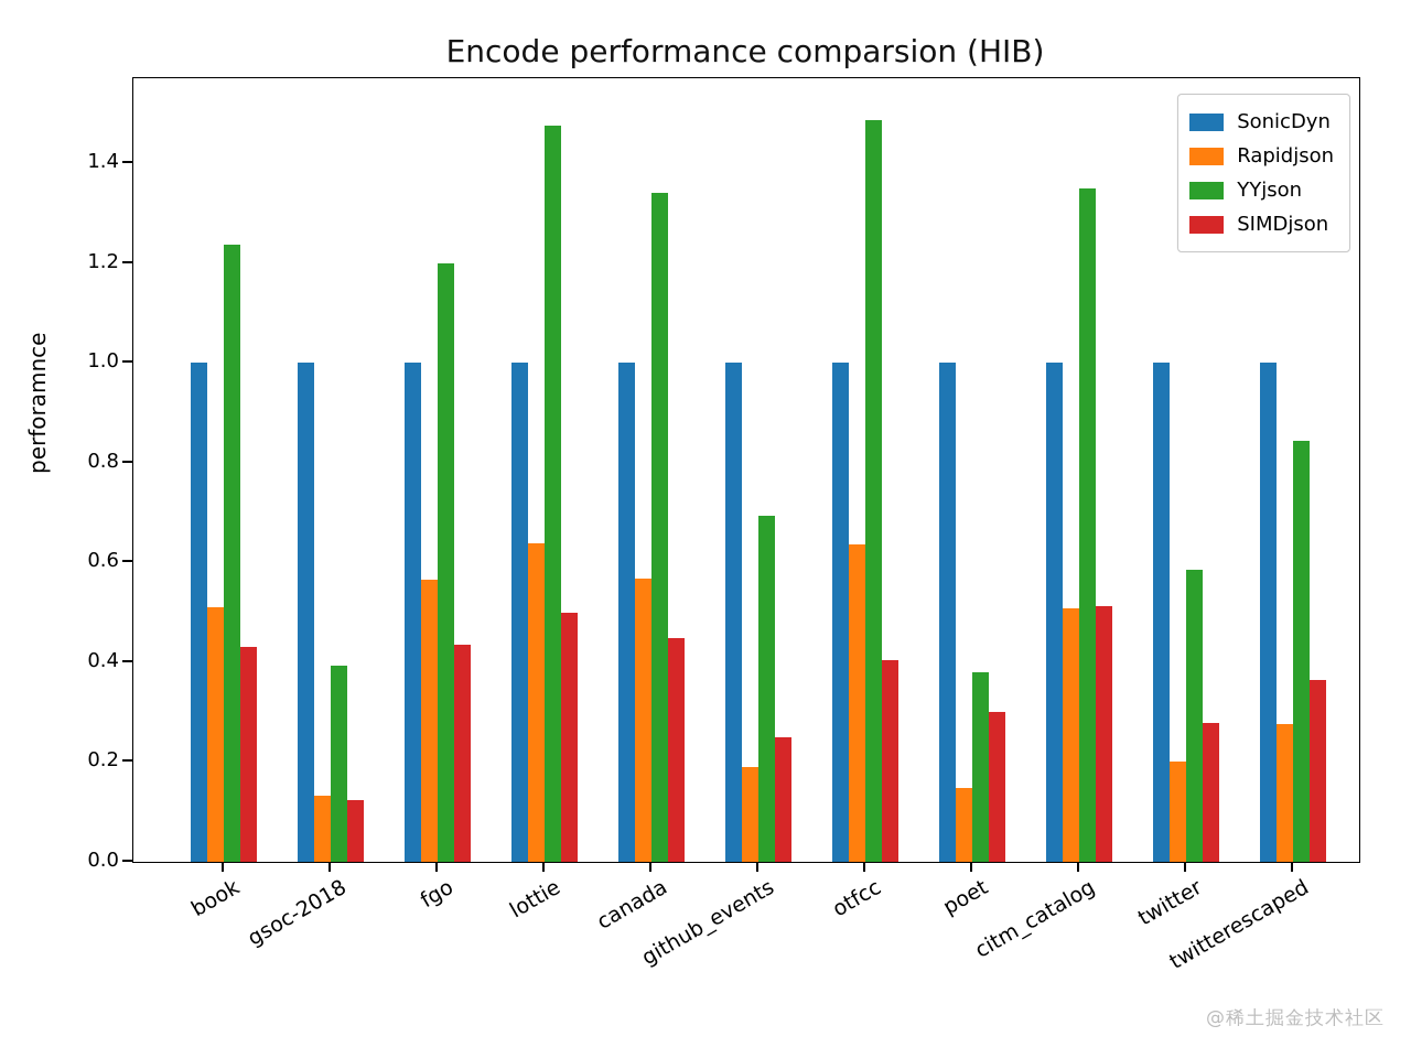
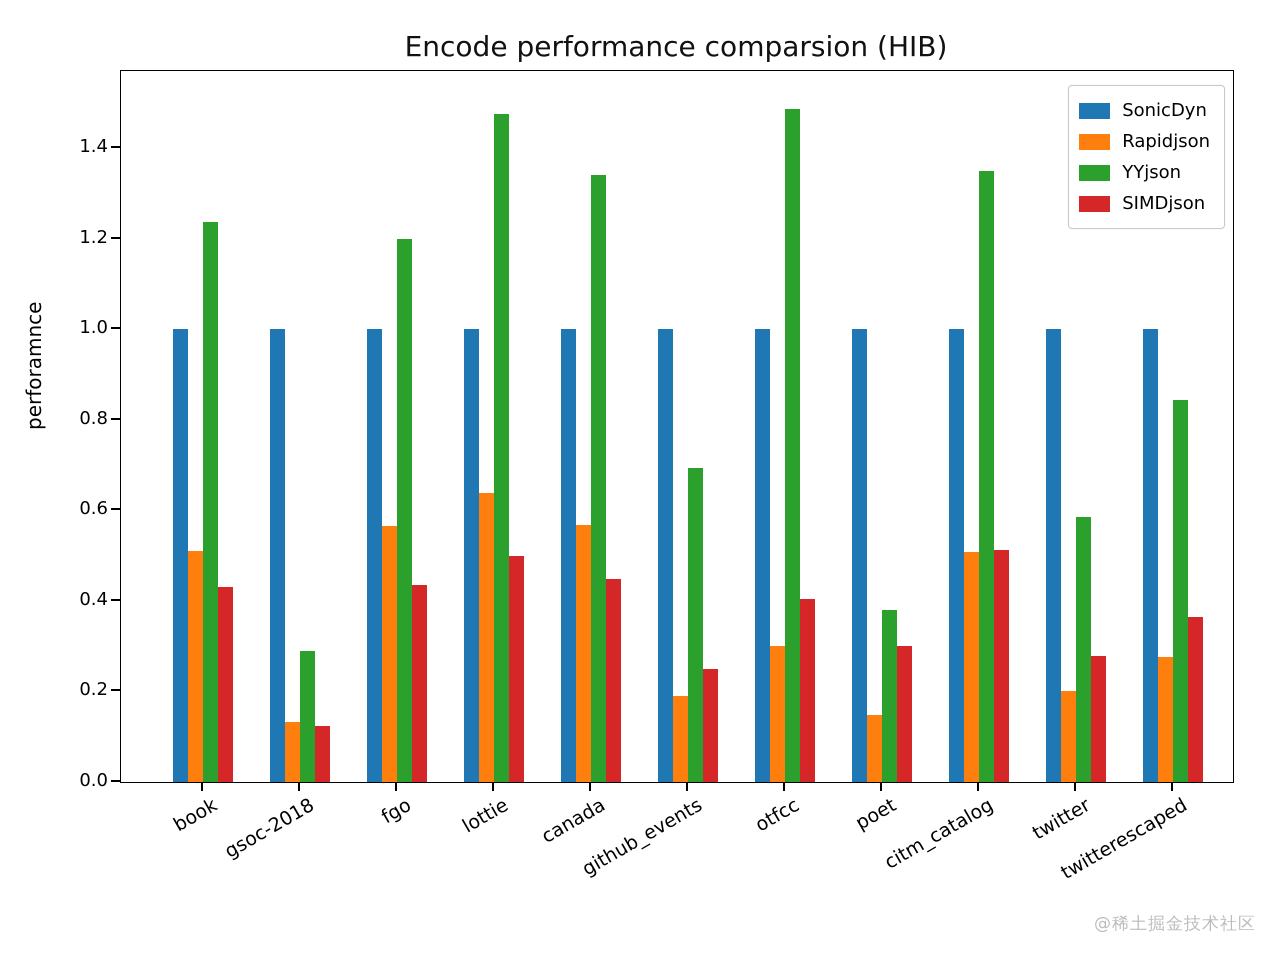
YYjson/gsoc-2018: 0.39 -> 0.29
Rapidjson/otfcc: 0.64 -> 0.30
